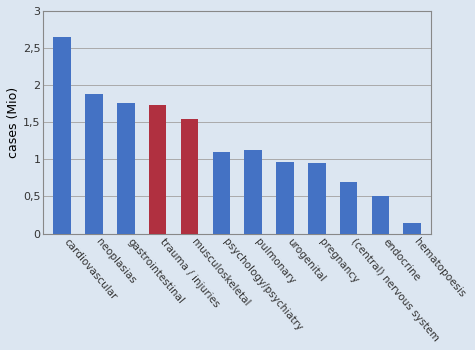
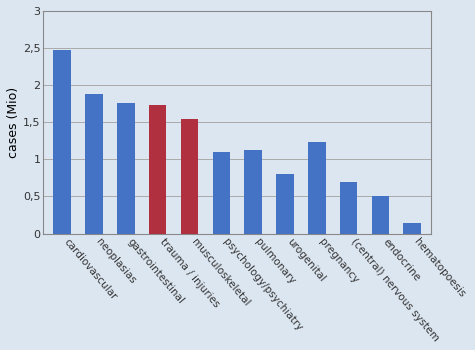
cardiovascular: 2,65 -> 2,48
urogenital: 0,96 -> 0,80
pregnancy: 0,95 -> 1,24
